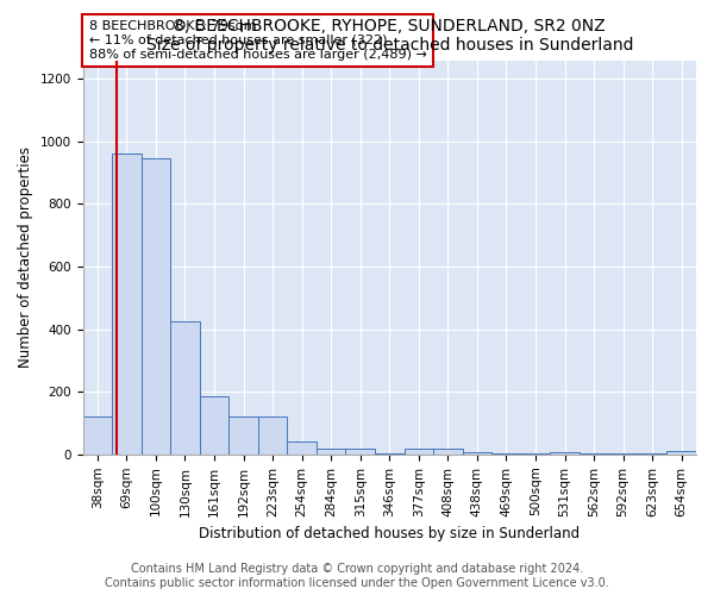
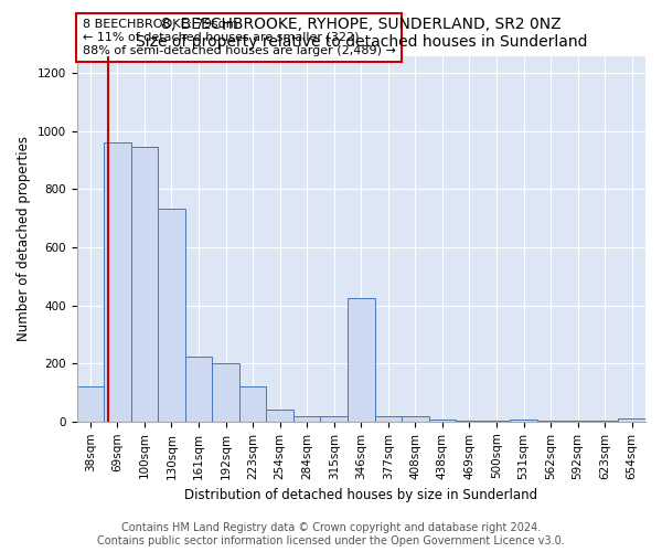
130sqm: 425 -> 735
161sqm: 185 -> 225
192sqm: 120 -> 200
346sqm: 5 -> 425
